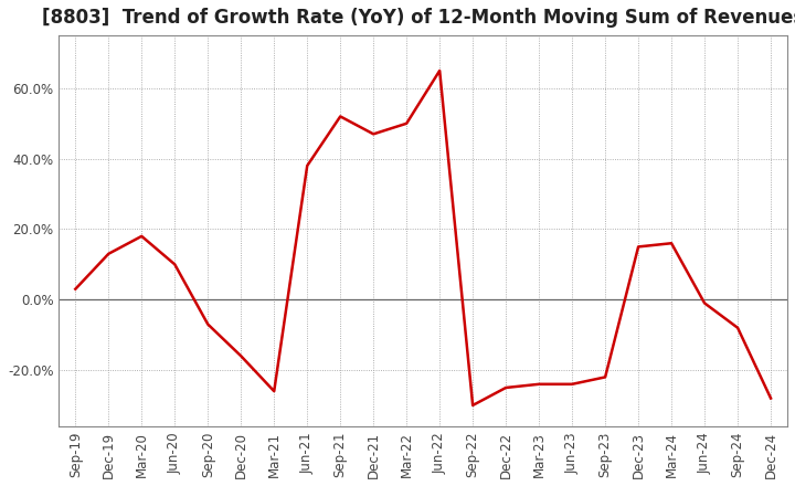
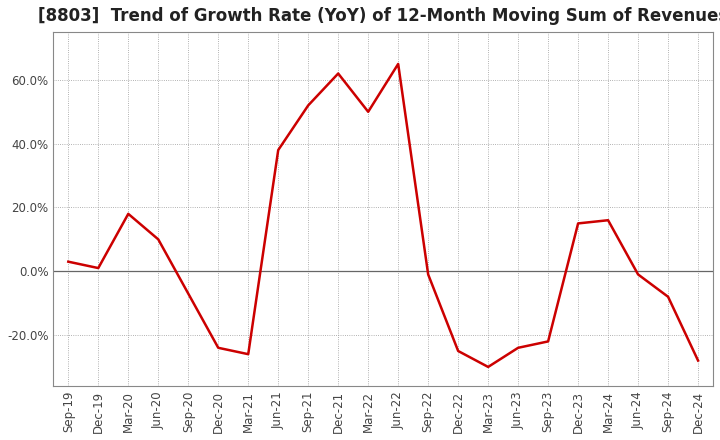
Dec-19: 13% -> 1%
Dec-20: -16% -> -24%
Dec-21: 47% -> 62%
Sep-22: -30% -> -1%
Mar-23: -24% -> -30%
